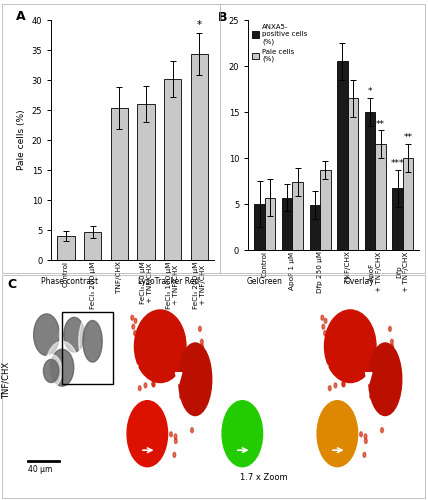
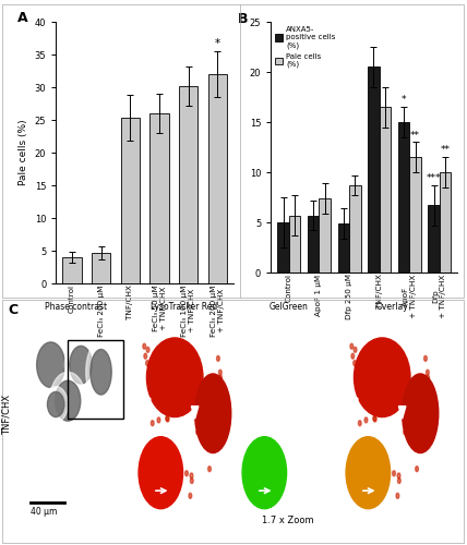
FeCl₃ 200 µM + TNF/CHX: 34.4 -> 32.0
